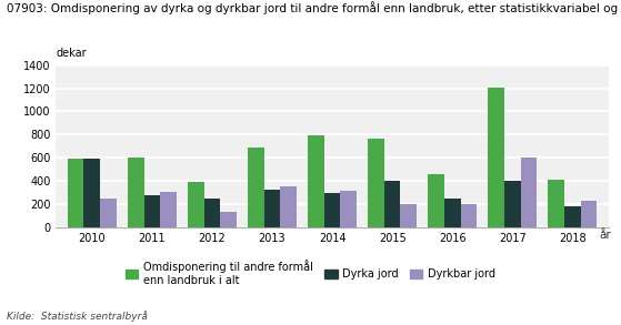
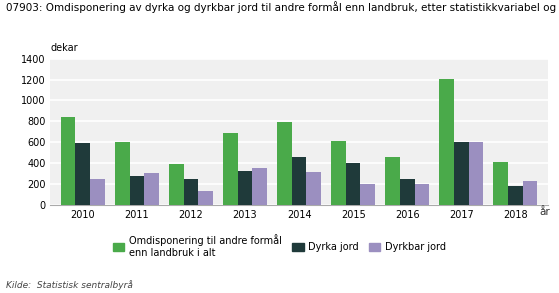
Omdisponering til andre formål enn landbruk i alt/2010: 590 -> 840
Dyrka jord/2014: 300 -> 460
Omdisponering til andre formål enn landbruk i alt/2015: 770 -> 620
Dyrka jord/2017: 400 -> 600
